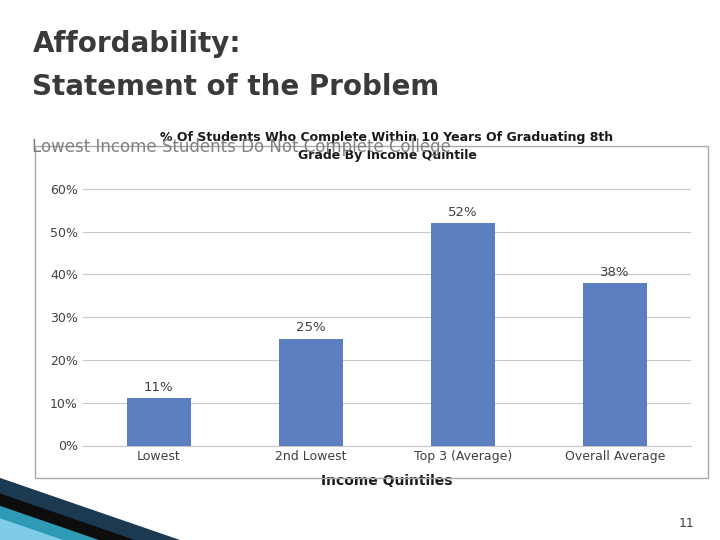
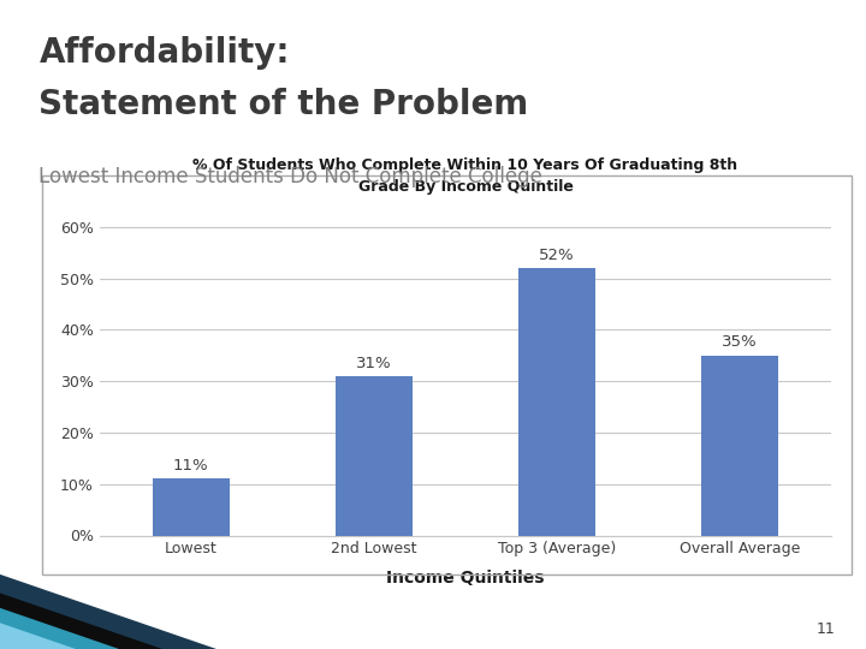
2nd Lowest: 25% -> 31%
Overall Average: 38% -> 35%
